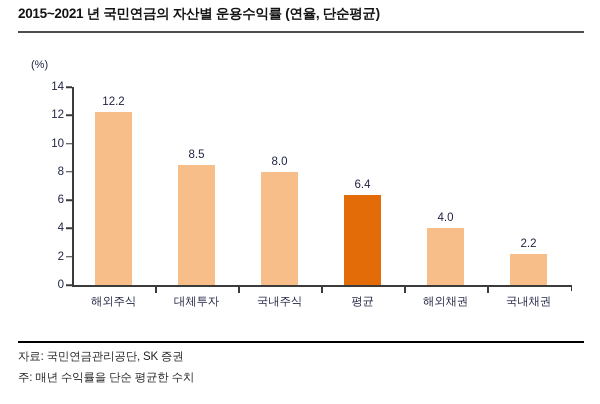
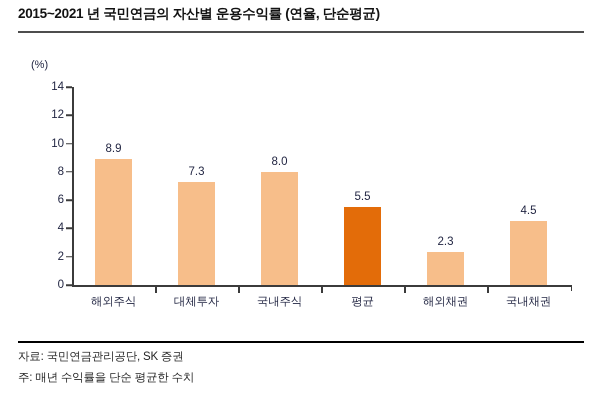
해외주식: 12.2 -> 8.9
대체투자: 8.5 -> 7.3
평균: 6.4 -> 5.5
해외채권: 4.0 -> 2.3
국내채권: 2.2 -> 4.5
